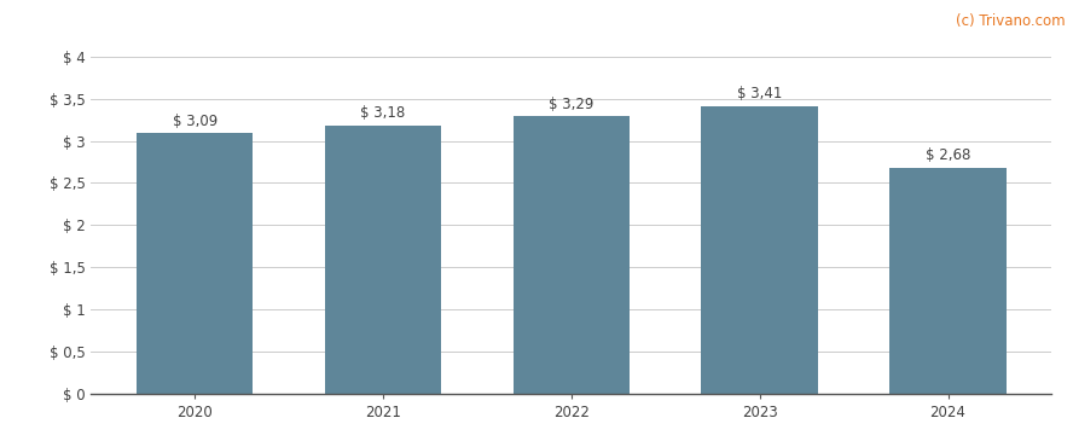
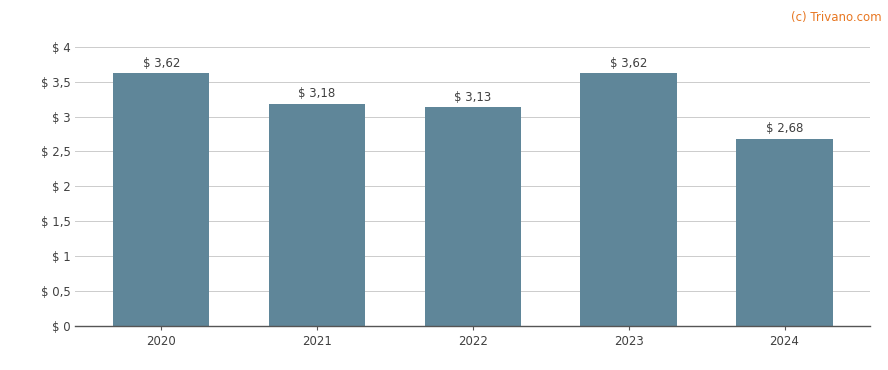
2020: 3,09 -> 3,62
2022: 3,29 -> 3,13
2023: 3,41 -> 3,62
